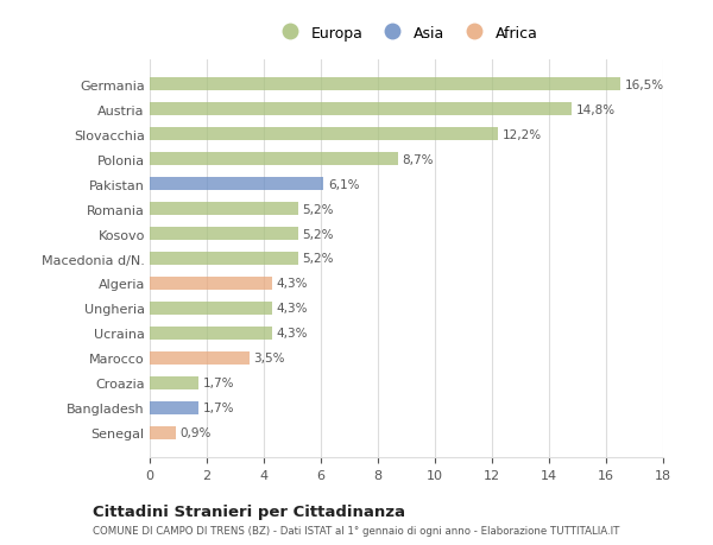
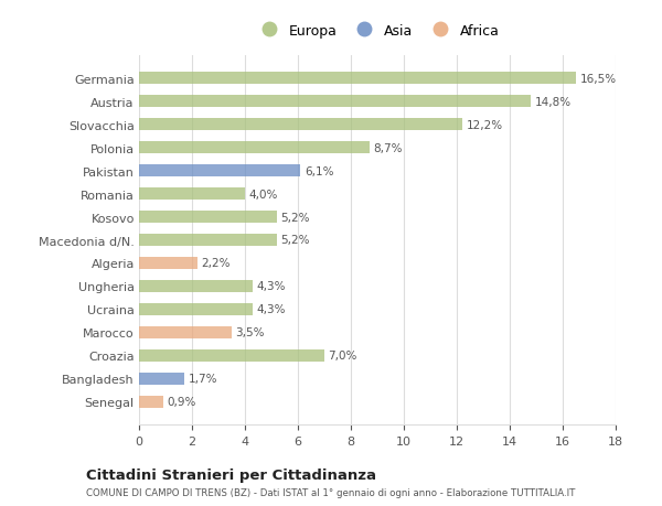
Romania: 5,2% -> 4,0%
Algeria: 4,3% -> 2,2%
Croazia: 1,7% -> 7,0%
